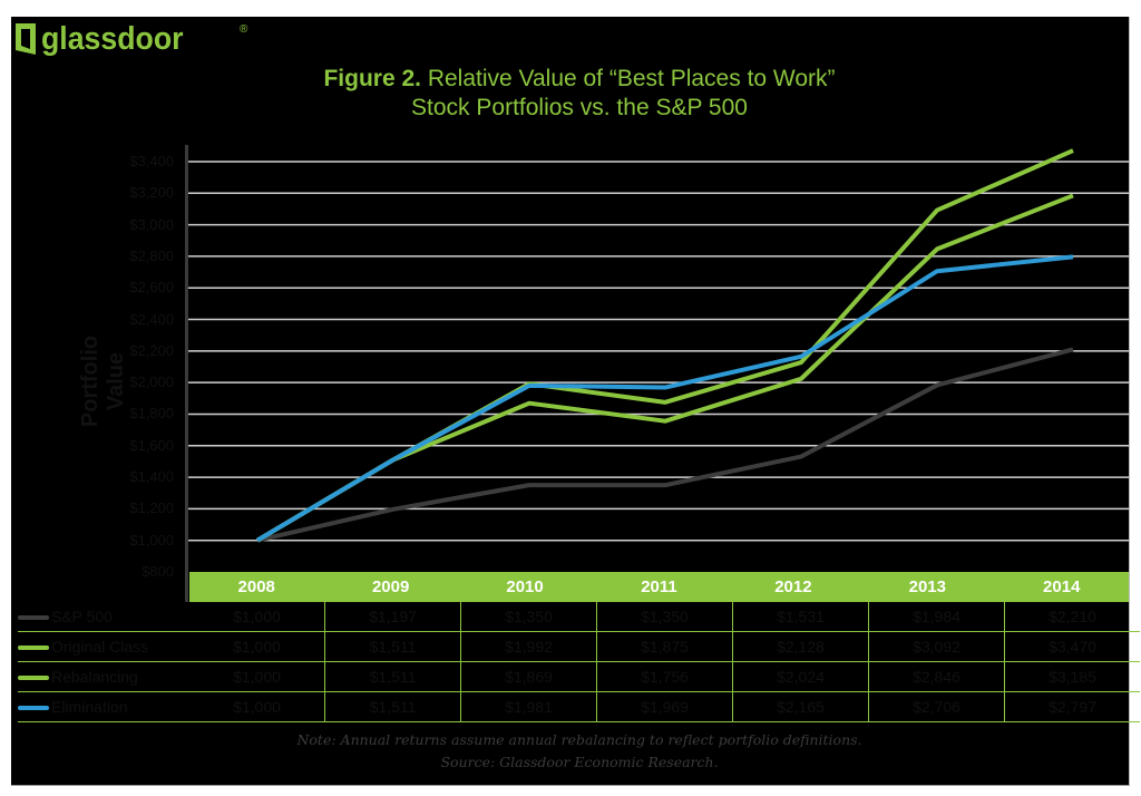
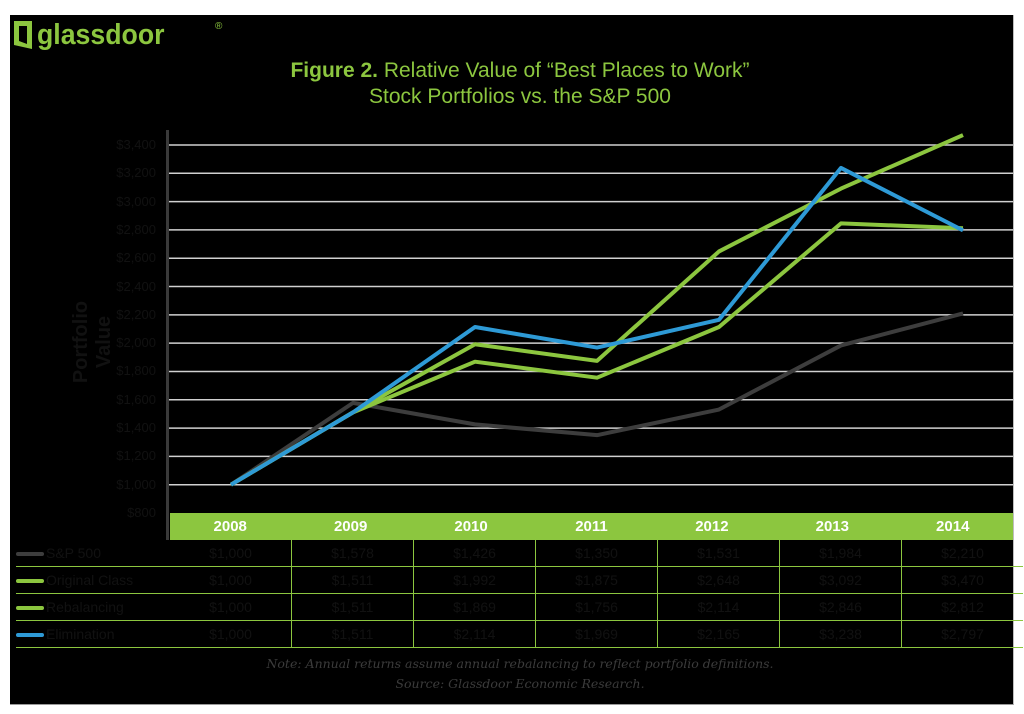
S&P 500/2009: $1,197 -> $1,578
S&P 500/2010: $1,350 -> $1,426
Elimination/2010: $1,981 -> $2,114
Original Class/2012: $2,128 -> $2,648
Rebalancing/2012: $2,024 -> $2,114
Elimination/2013: $2,706 -> $3,238
Rebalancing/2014: $3,185 -> $2,812
